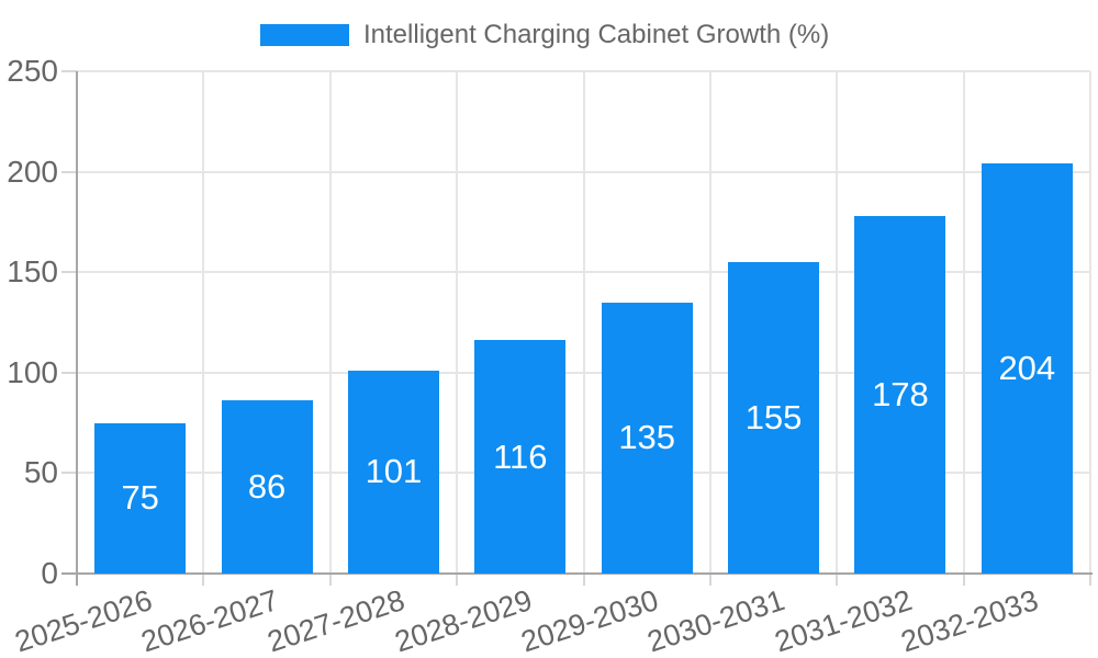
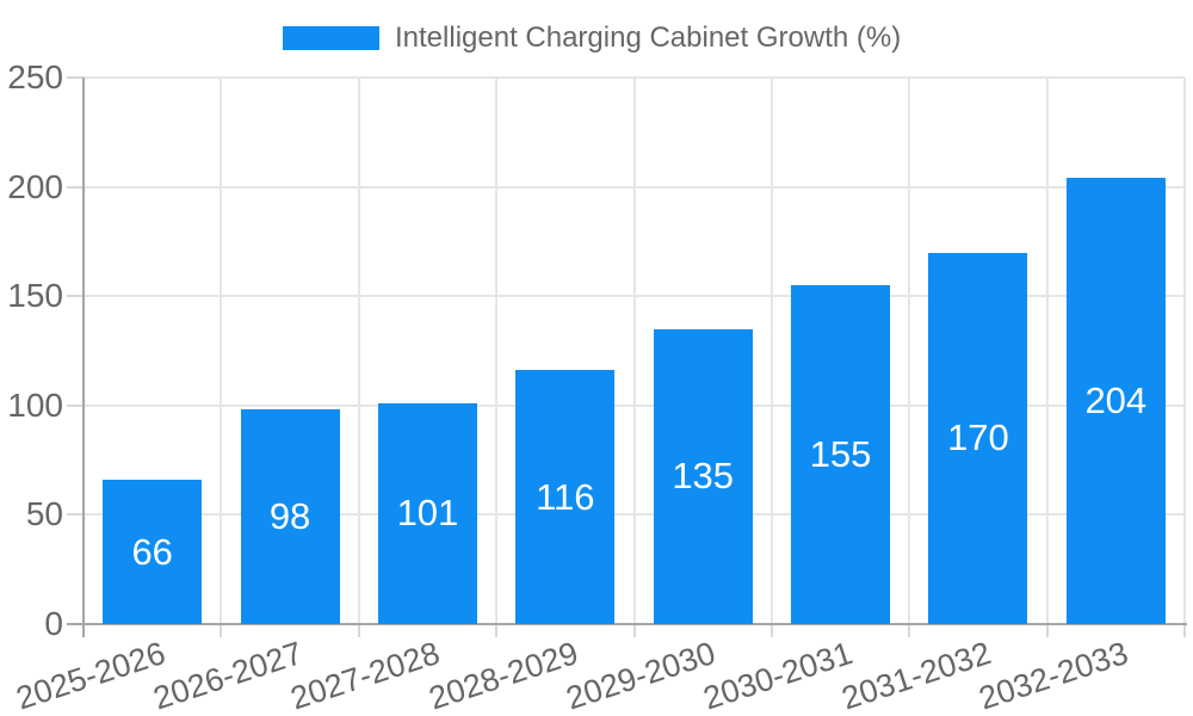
2025-2026: 75 -> 66
2026-2027: 86 -> 98
2031-2032: 178 -> 170
